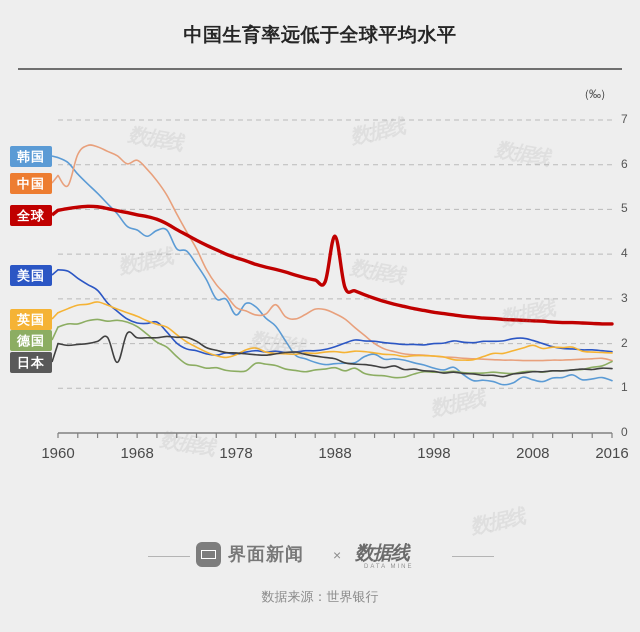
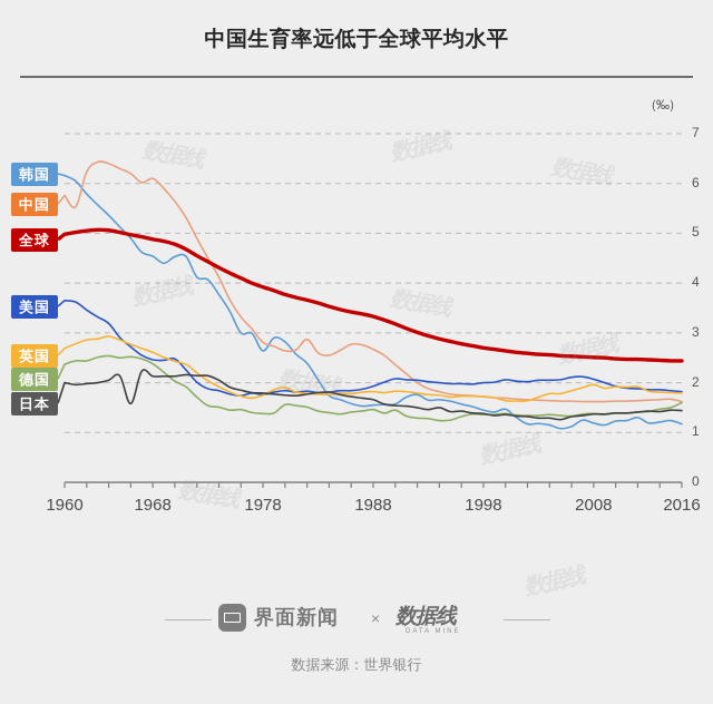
全球/1988: 4.4 -> 3.3
